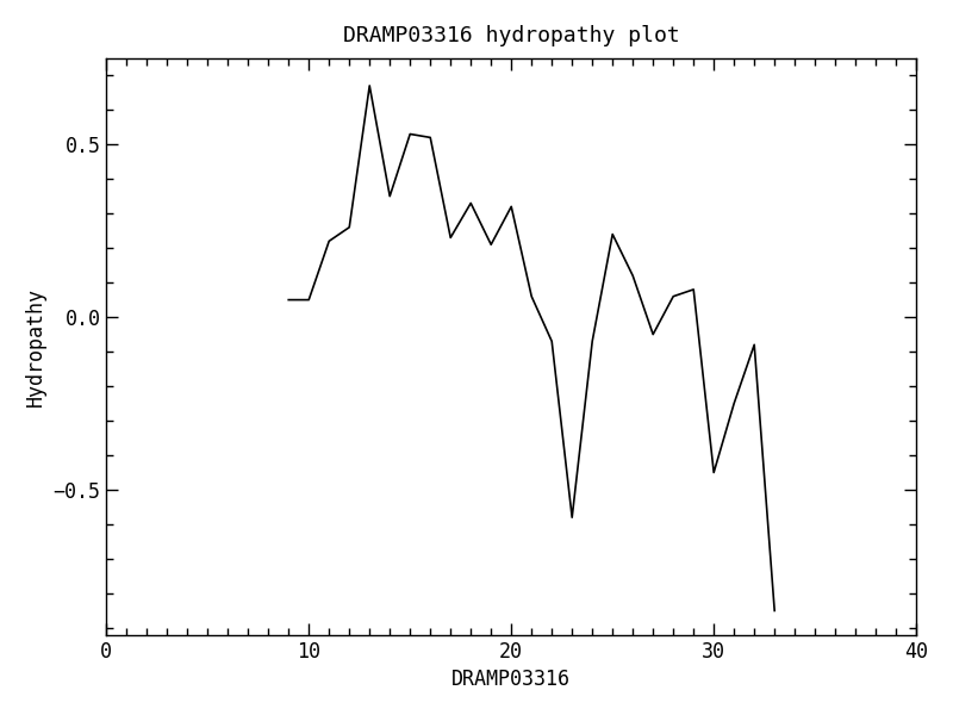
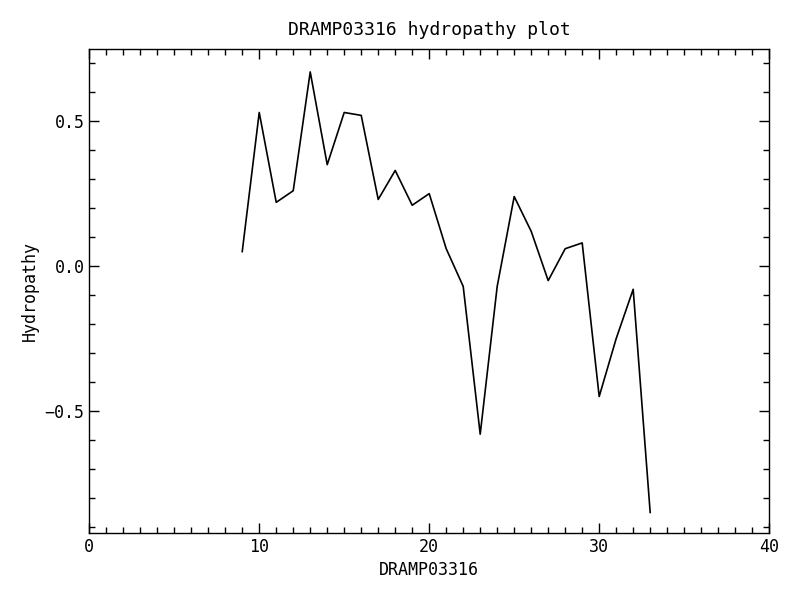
10: 0.05 -> 0.53
20: 0.32 -> 0.25
